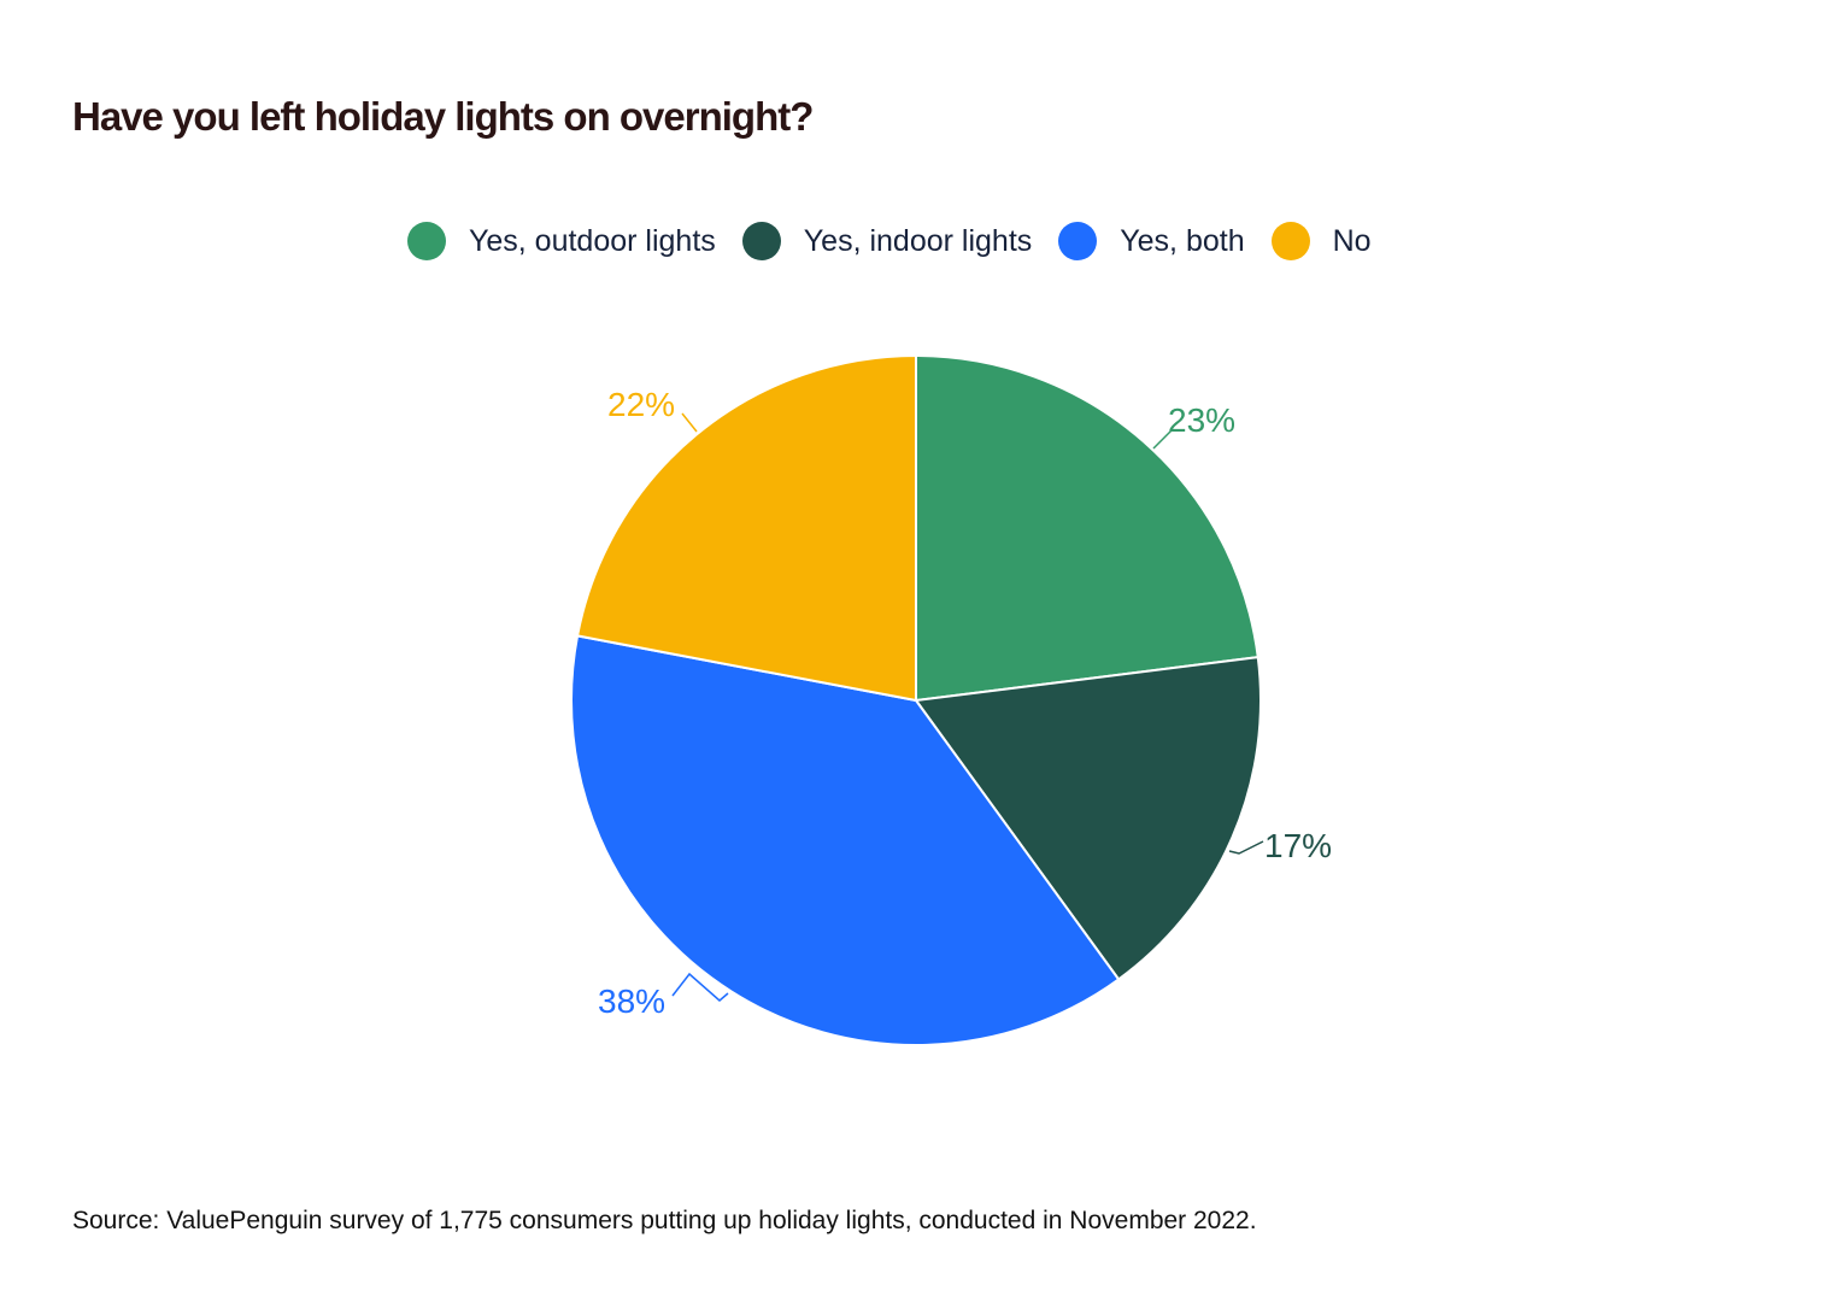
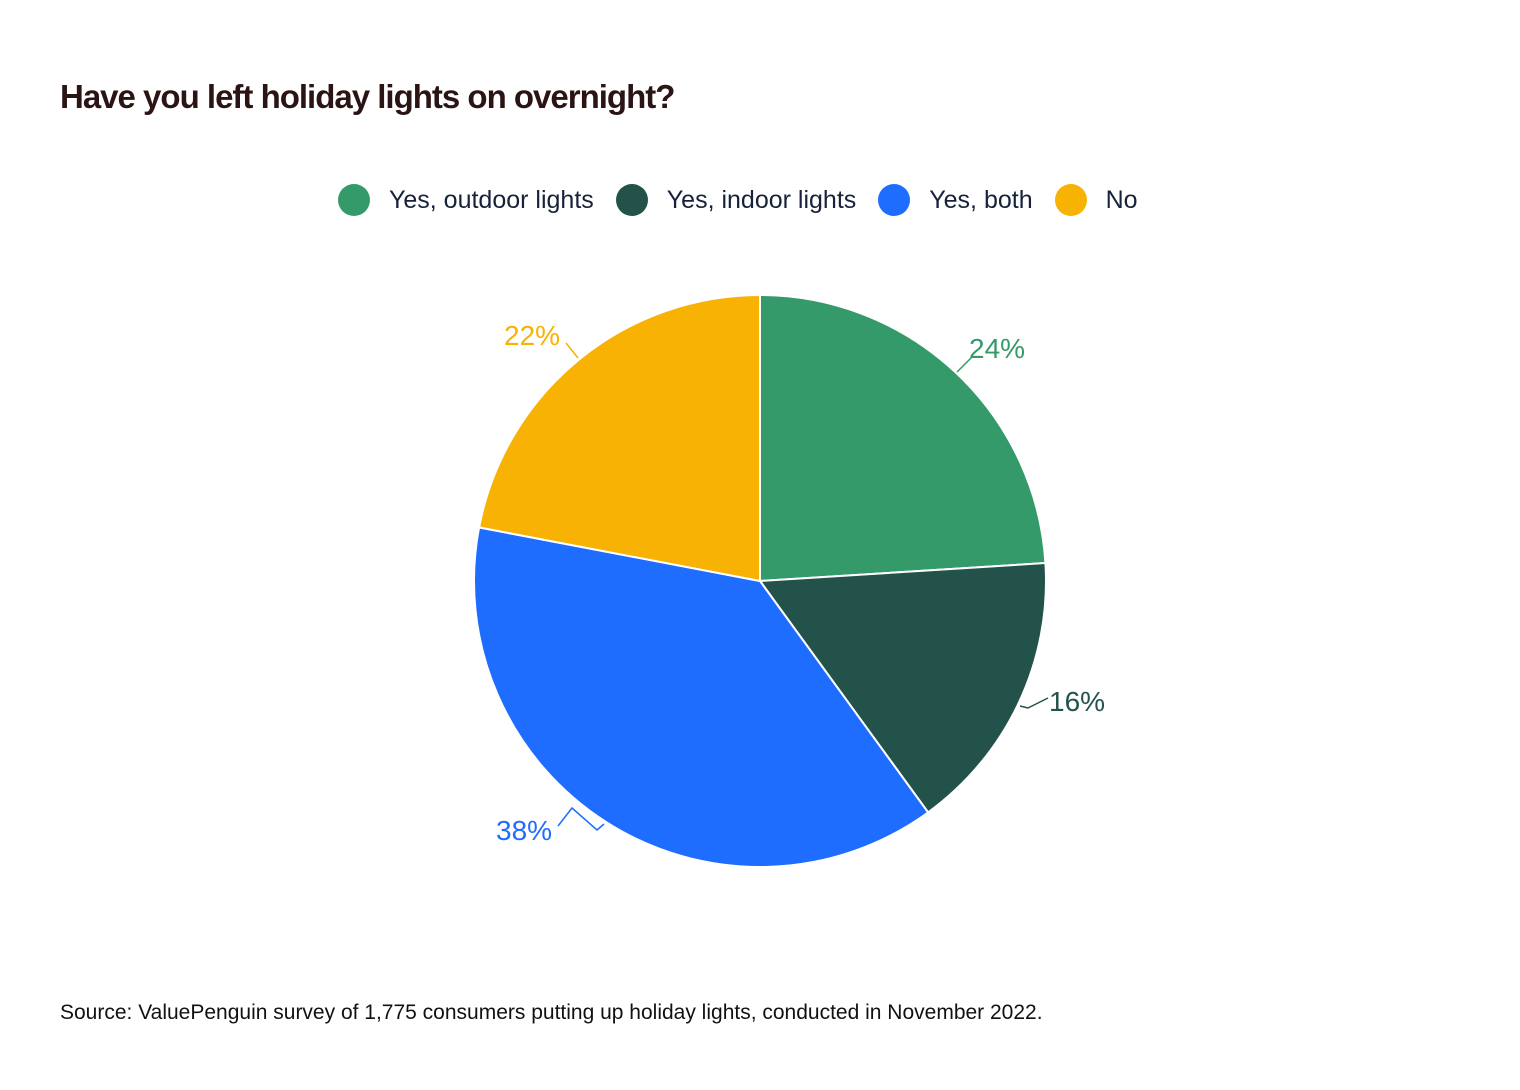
Yes, outdoor lights: 23% -> 24%
Yes, indoor lights: 17% -> 16%
